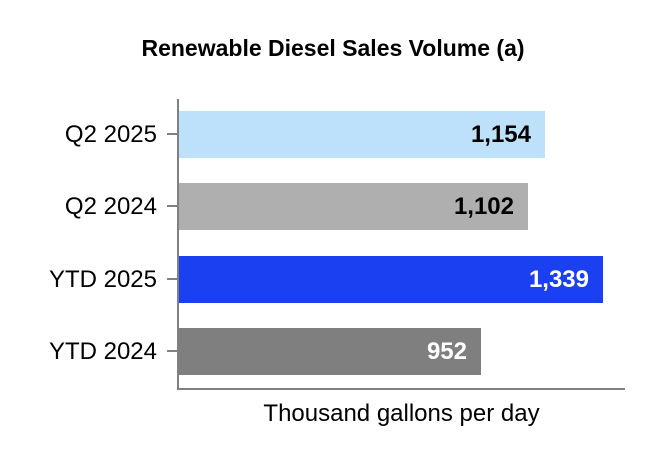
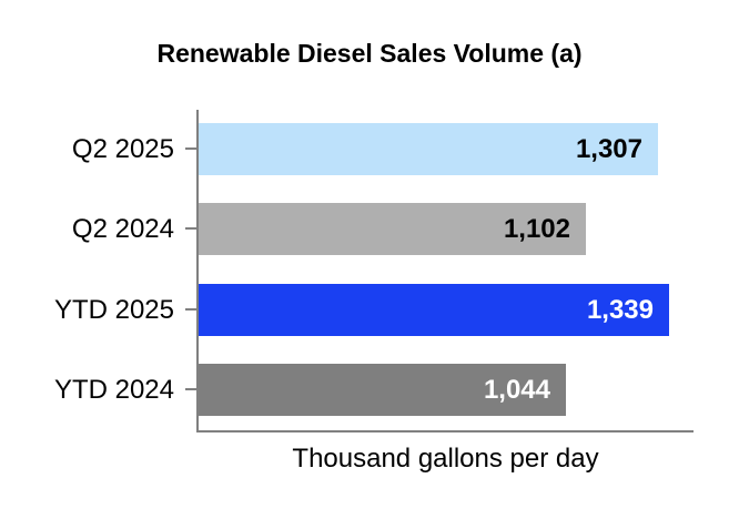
Q2 2025: 1,154 -> 1,307
YTD 2024: 952 -> 1,044
